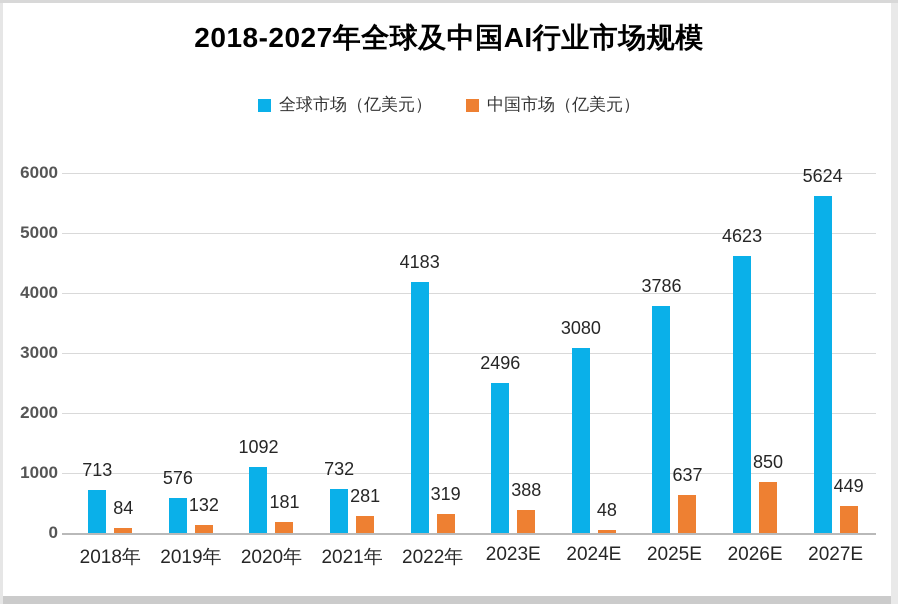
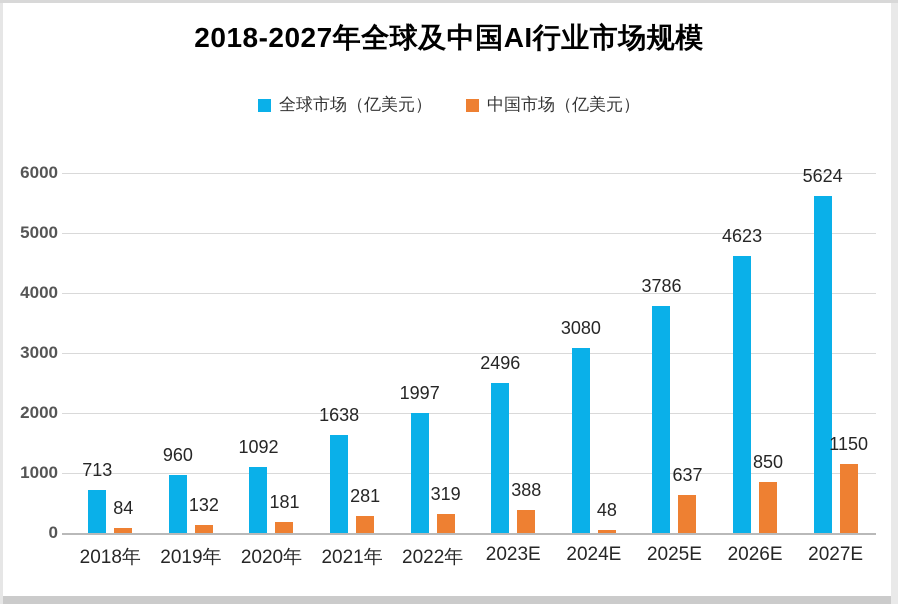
全球市场（亿美元）/2019年: 576 -> 960
全球市场（亿美元）/2021年: 732 -> 1638
全球市场（亿美元）/2022年: 4183 -> 1997
中国市场（亿美元）/2027E: 449 -> 1150
